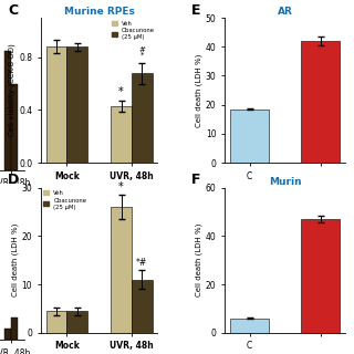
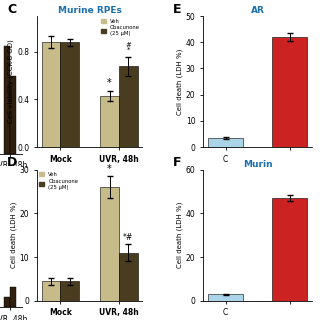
AR/C: 18.5 -> 3.5
Murin/C: 6 -> 3
